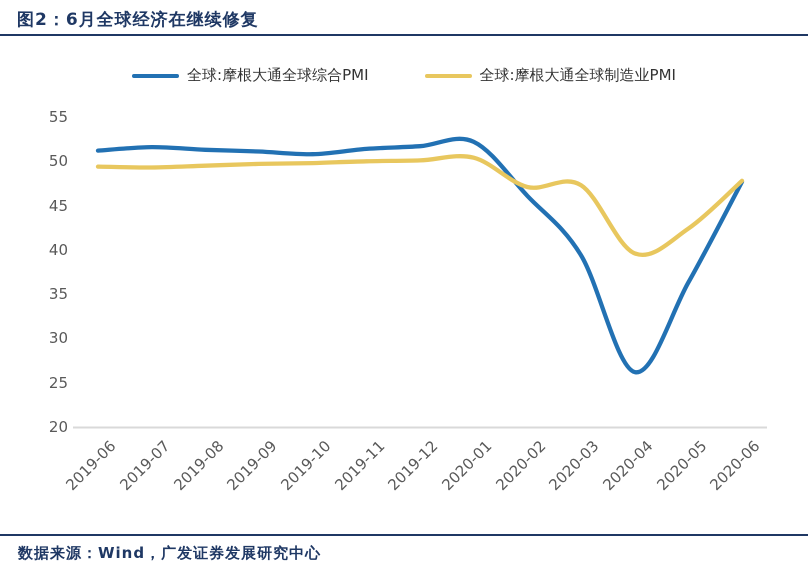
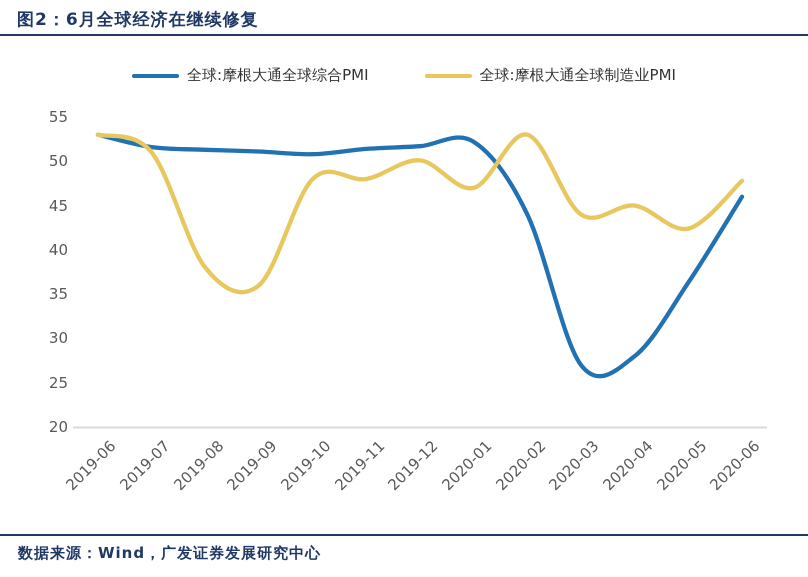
全球:摩根大通全球综合PMI/2019-06: 51 -> 53
全球:摩根大通全球制造业PMI/2019-06: 49 -> 53
全球:摩根大通全球制造业PMI/2019-07: 49 -> 51
全球:摩根大通全球制造业PMI/2019-08: 50 -> 38
全球:摩根大通全球制造业PMI/2019-09: 50 -> 36
全球:摩根大通全球制造业PMI/2019-10: 50 -> 48
全球:摩根大通全球制造业PMI/2019-11: 50 -> 48
全球:摩根大通全球制造业PMI/2020-01: 50 -> 47
全球:摩根大通全球综合PMI/2020-02: 46 -> 44
全球:摩根大通全球制造业PMI/2020-02: 47 -> 53
全球:摩根大通全球综合PMI/2020-03: 39 -> 27
全球:摩根大通全球制造业PMI/2020-03: 47 -> 44
全球:摩根大通全球综合PMI/2020-04: 26 -> 28
全球:摩根大通全球制造业PMI/2020-04: 40 -> 45
全球:摩根大通全球综合PMI/2020-06: 48 -> 46
